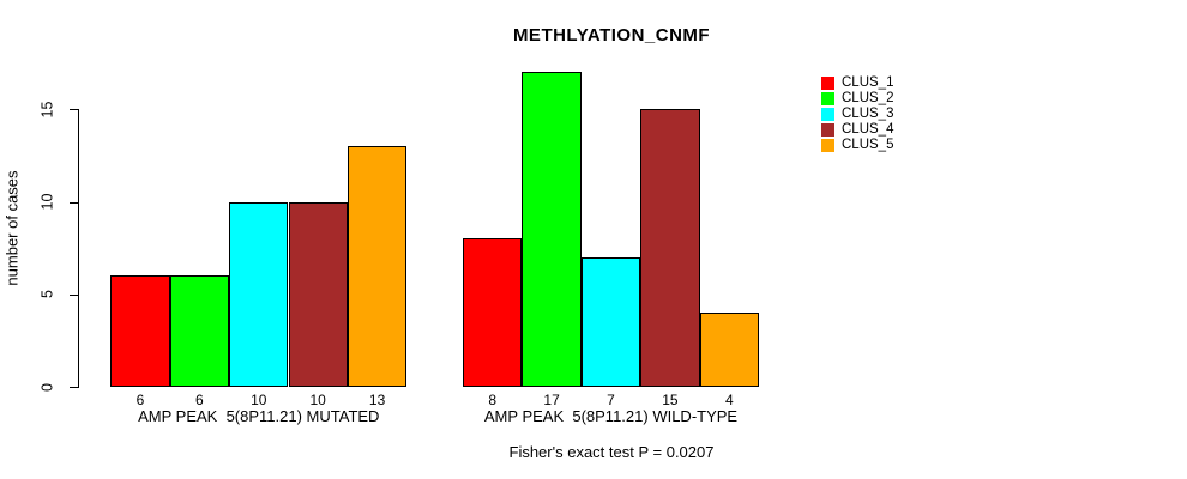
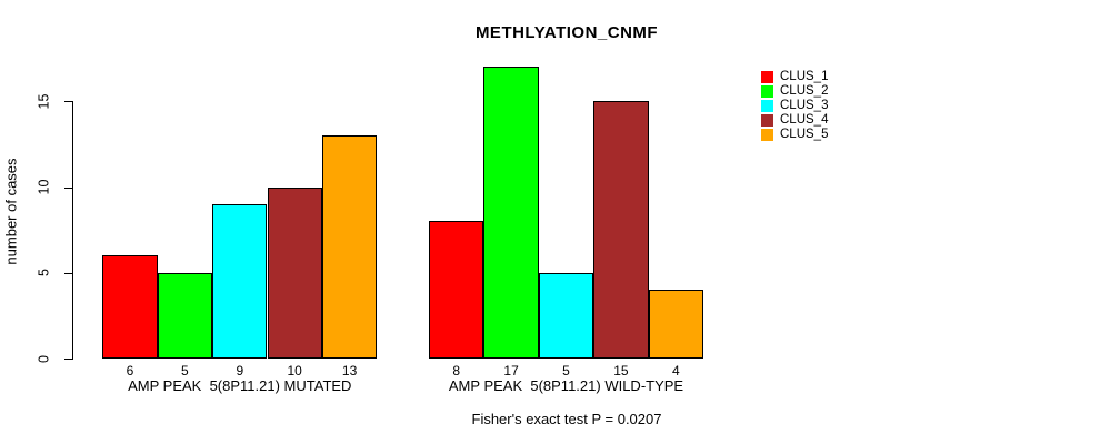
CLUS_2/AMP PEAK 5(8P11.21) MUTATED: 6 -> 5
CLUS_3/AMP PEAK 5(8P11.21) MUTATED: 10 -> 9
CLUS_3/AMP PEAK 5(8P11.21) WILD-TYPE: 7 -> 5
